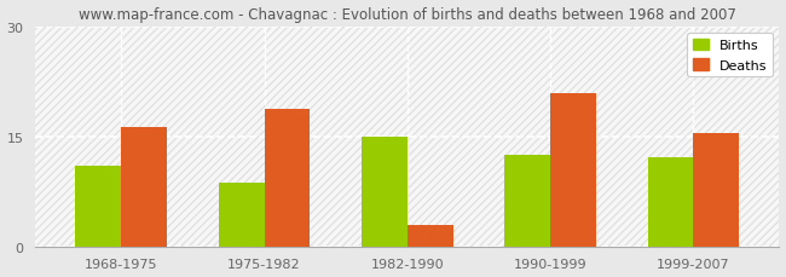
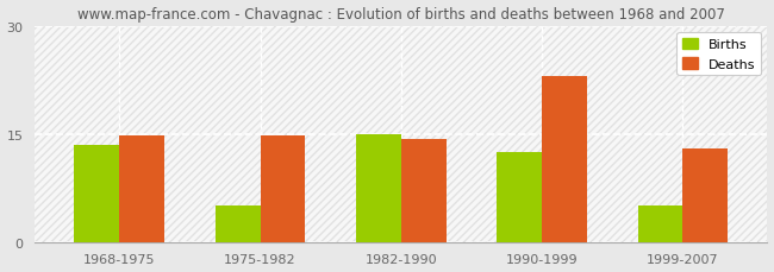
Births/1968-1975: 11.0 -> 13.5
Deaths/1968-1975: 16.2 -> 14.7
Births/1975-1982: 8.6 -> 5.0
Deaths/1975-1982: 18.8 -> 14.7
Deaths/1982-1990: 3.0 -> 14.2
Deaths/1990-1999: 20.8 -> 23.0
Births/1999-2007: 12.2 -> 5.0
Deaths/1999-2007: 15.4 -> 13.0
